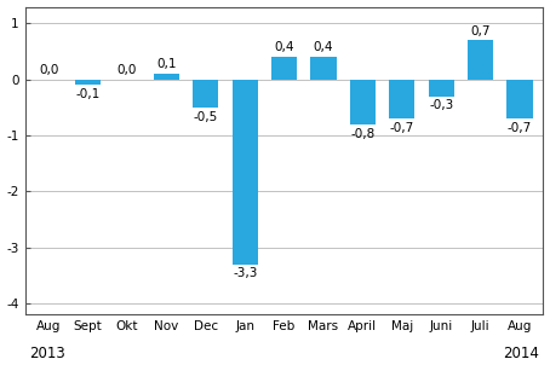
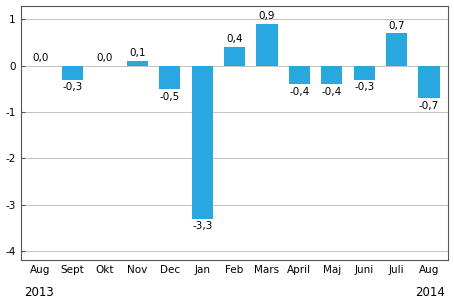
Sept: -0,1 -> -0,3
Mars: 0,4 -> 0,9
April: -0,8 -> -0,4
Maj: -0,7 -> -0,4
